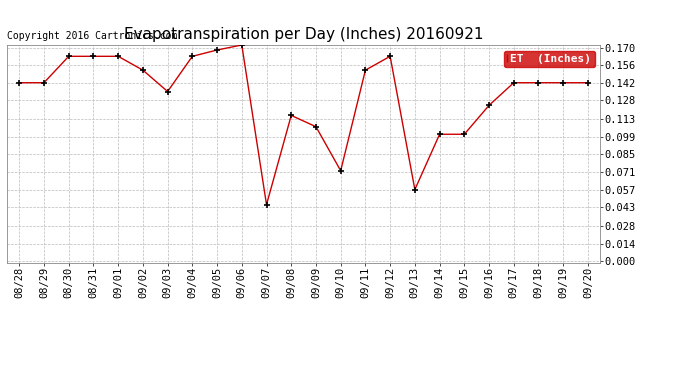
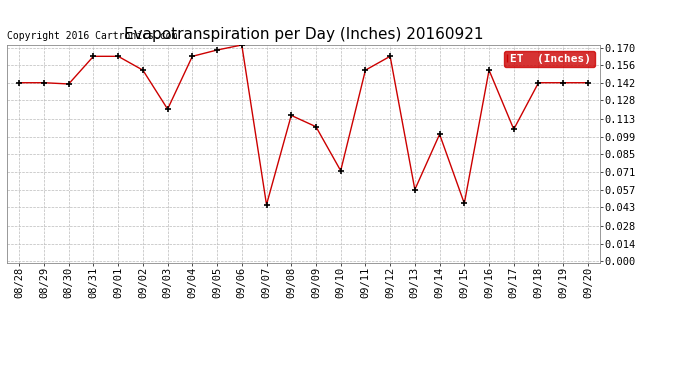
08/30: 0.163 -> 0.141
09/03: 0.135 -> 0.121
09/15: 0.101 -> 0.046
09/16: 0.124 -> 0.152
09/17: 0.142 -> 0.105
